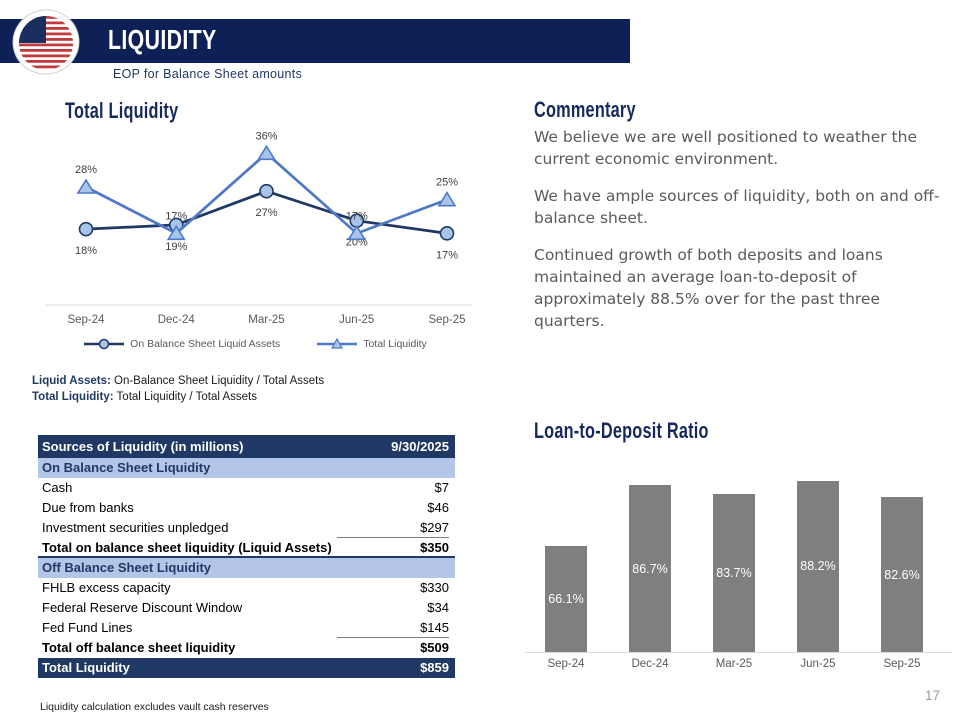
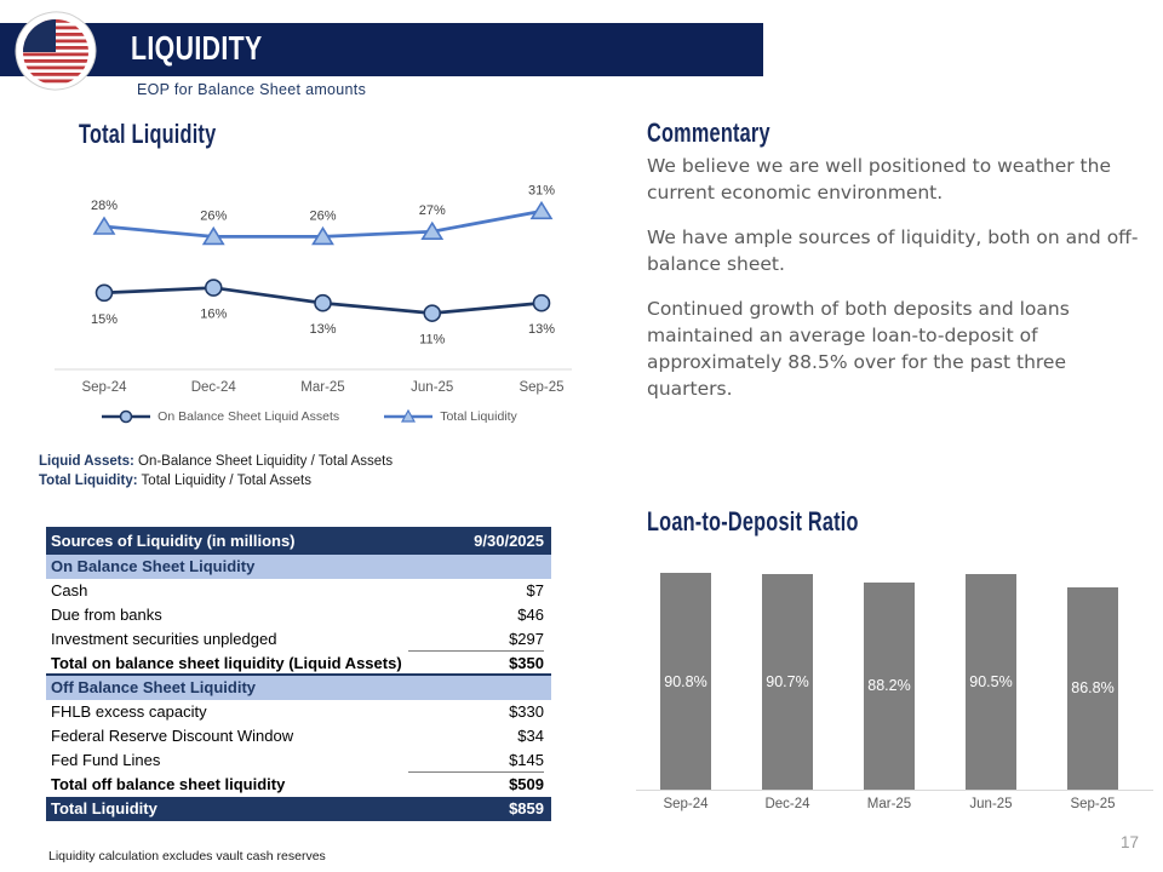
Total Liquidity/On Balance Sheet Liquid Assets/Sep-24: 18% -> 15%
Total Liquidity/On Balance Sheet Liquid Assets/Dec-24: 19% -> 16%
Total Liquidity/Total Liquidity/Dec-24: 17% -> 26%
Total Liquidity/On Balance Sheet Liquid Assets/Mar-25: 27% -> 13%
Total Liquidity/Total Liquidity/Mar-25: 36% -> 26%
Total Liquidity/On Balance Sheet Liquid Assets/Jun-25: 20% -> 11%
Total Liquidity/Total Liquidity/Jun-25: 17% -> 27%
Total Liquidity/On Balance Sheet Liquid Assets/Sep-25: 17% -> 13%
Total Liquidity/Total Liquidity/Sep-25: 25% -> 31%
Loan-to-Deposit Ratio/Sep-24: 66.1% -> 90.8%
Loan-to-Deposit Ratio/Dec-24: 86.7% -> 90.7%
Loan-to-Deposit Ratio/Mar-25: 83.7% -> 88.2%
Loan-to-Deposit Ratio/Jun-25: 88.2% -> 90.5%
Loan-to-Deposit Ratio/Sep-25: 82.6% -> 86.8%
